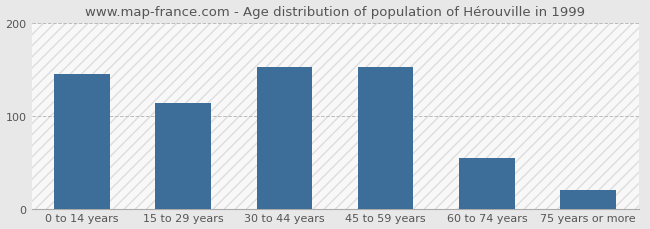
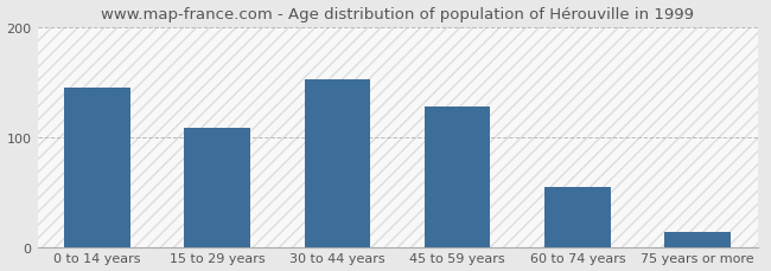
15 to 29 years: 114 -> 108
45 to 59 years: 152 -> 128
75 years or more: 20 -> 14
